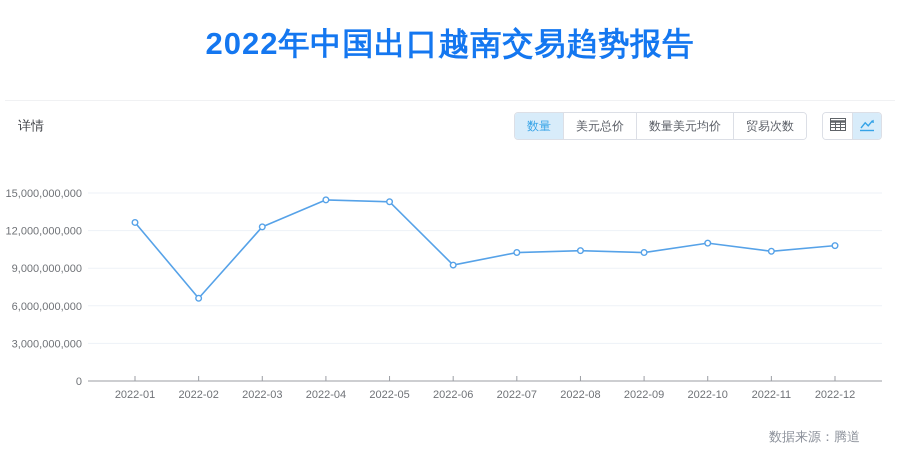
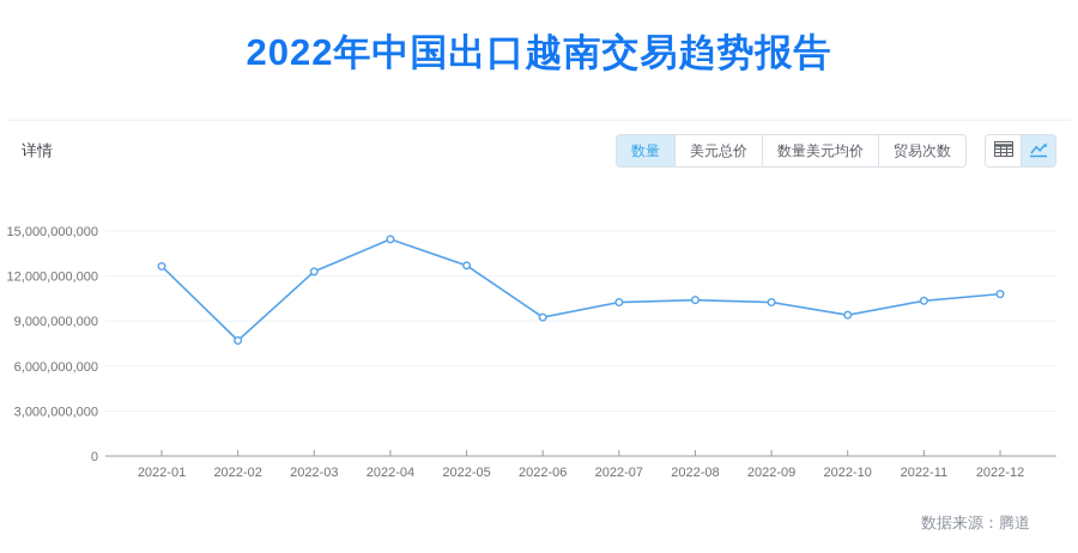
2022-02: 6600000000 -> 7700000000
2022-05: 14300000000 -> 12700000000
2022-10: 11000000000 -> 9400000000
